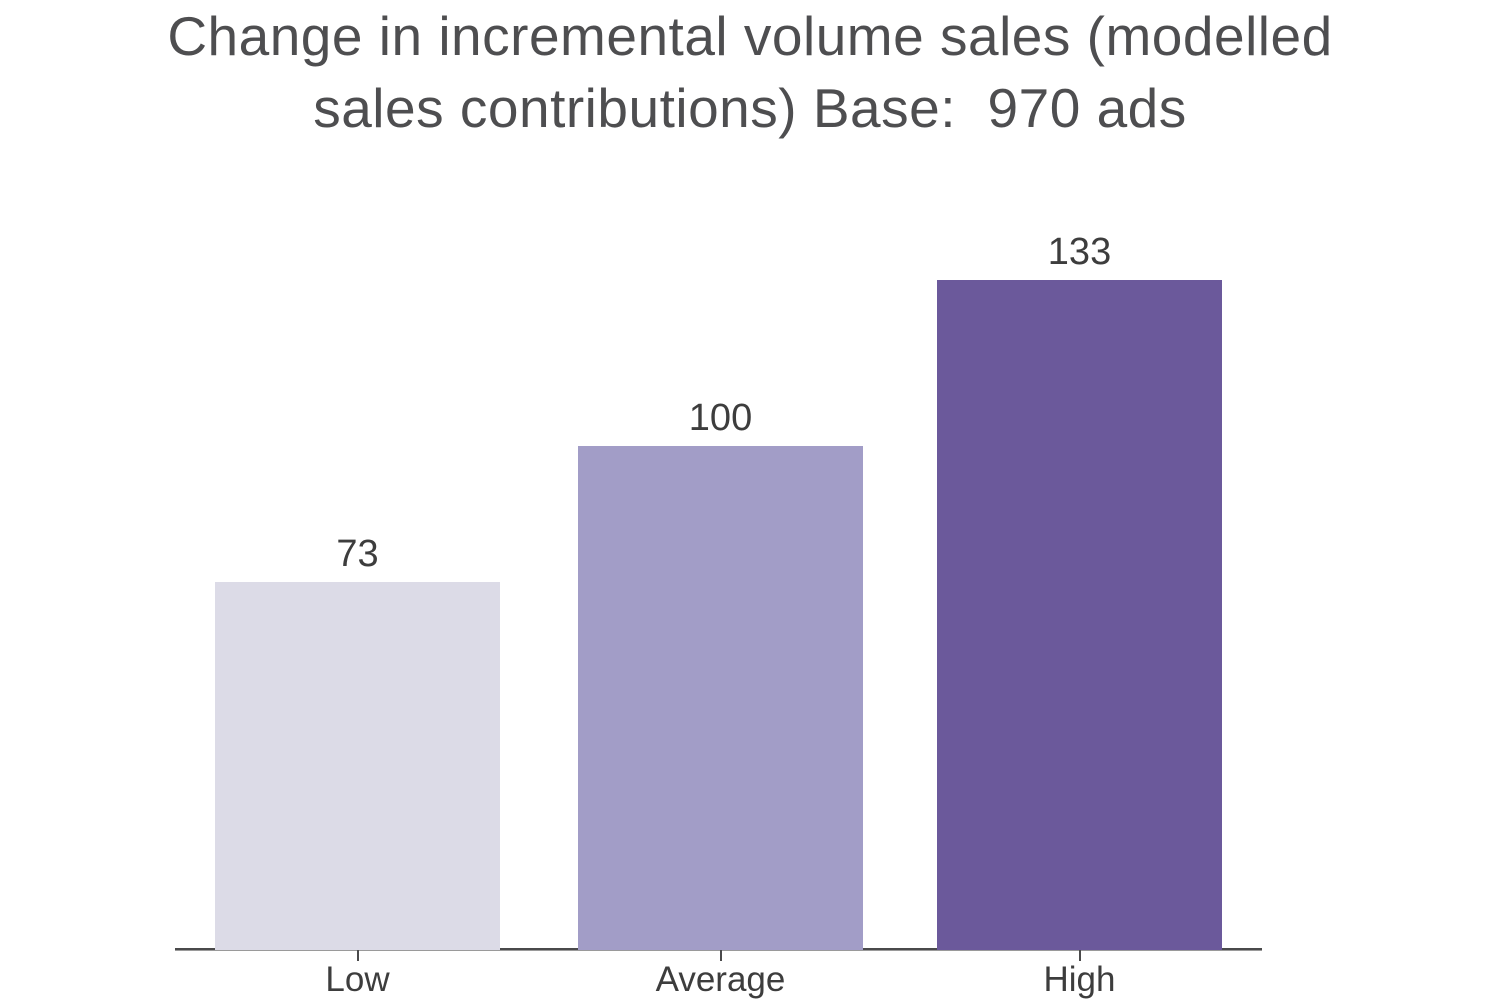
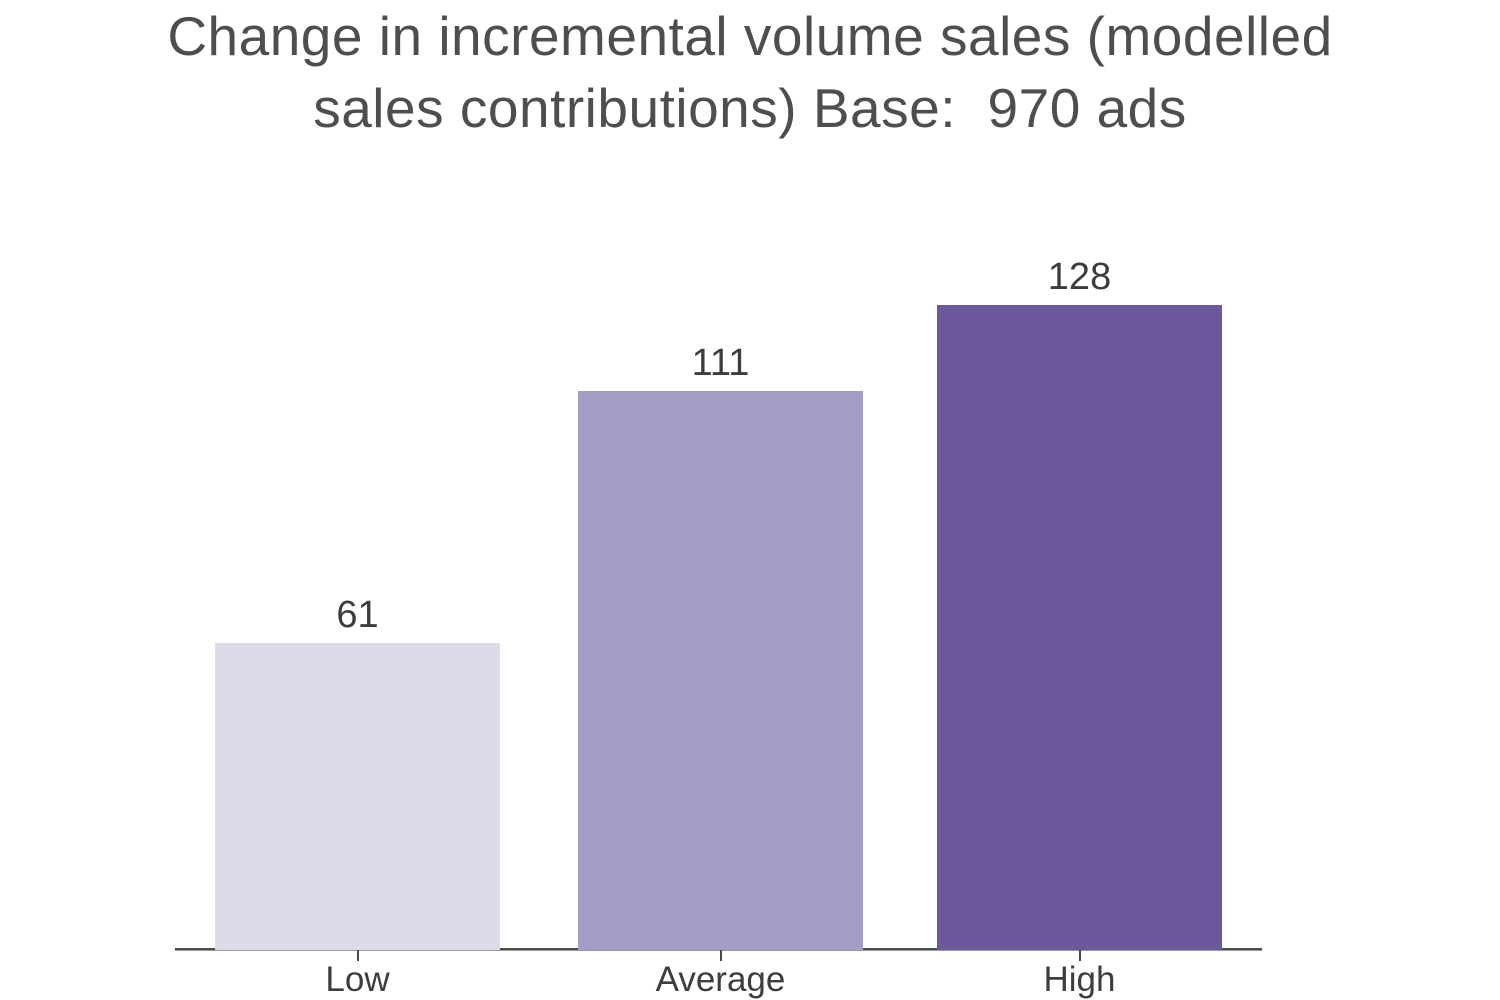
Low: 73 -> 61
Average: 100 -> 111
High: 133 -> 128
